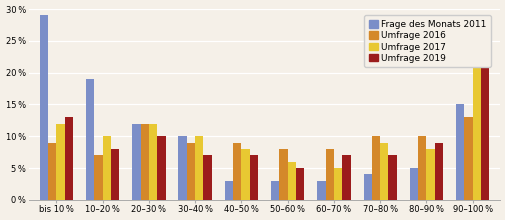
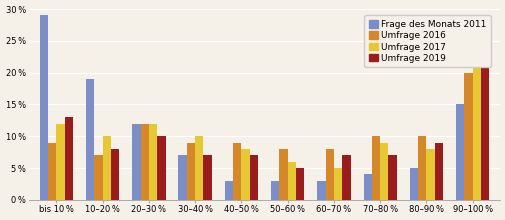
Frage des Monats 2011/30–40 %: 10 % -> 7 %
Umfrage 2016/90–100 %: 13 % -> 20 %
